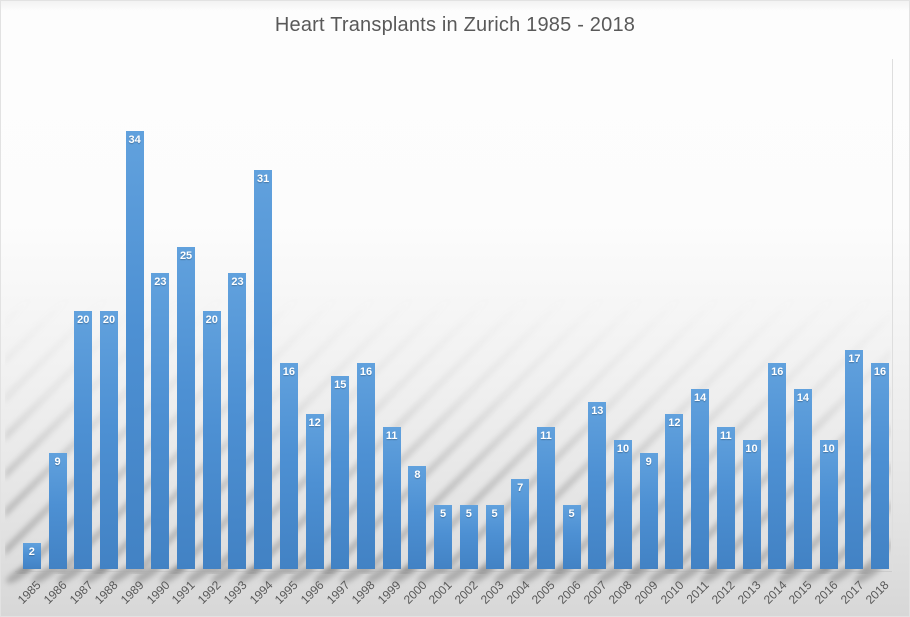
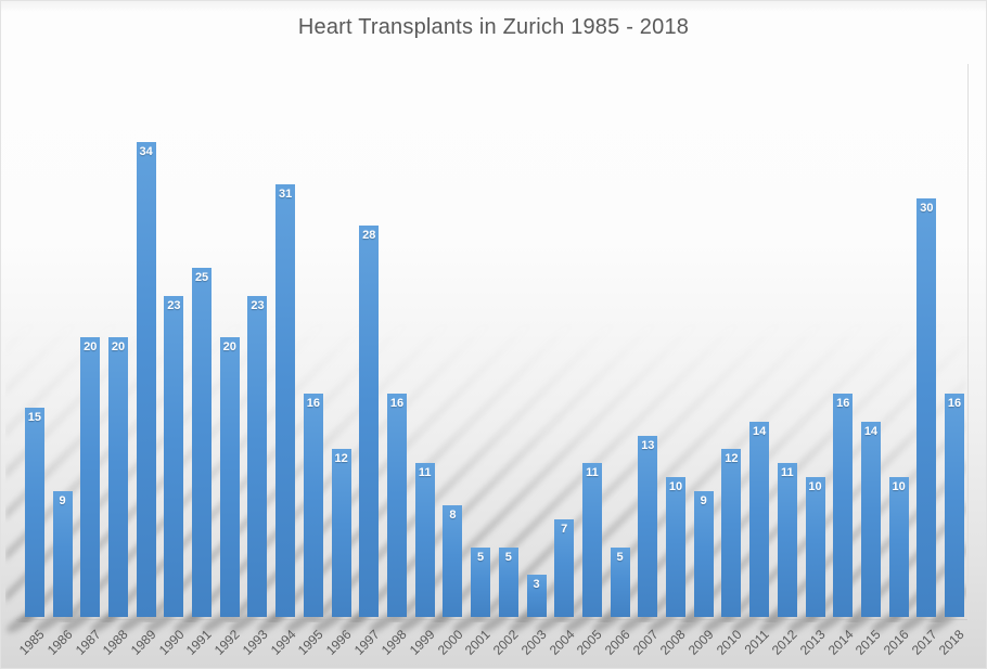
1985: 2 -> 15
1997: 15 -> 28
2003: 5 -> 3
2017: 17 -> 30
